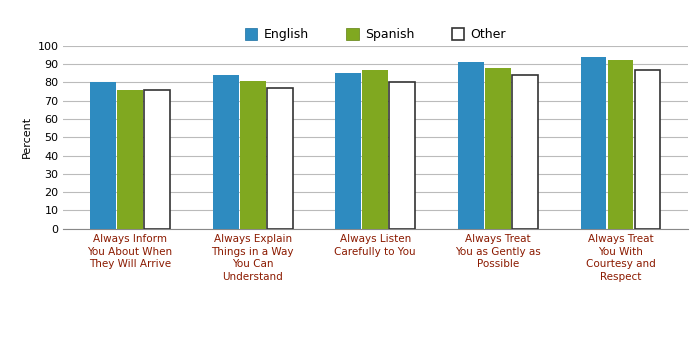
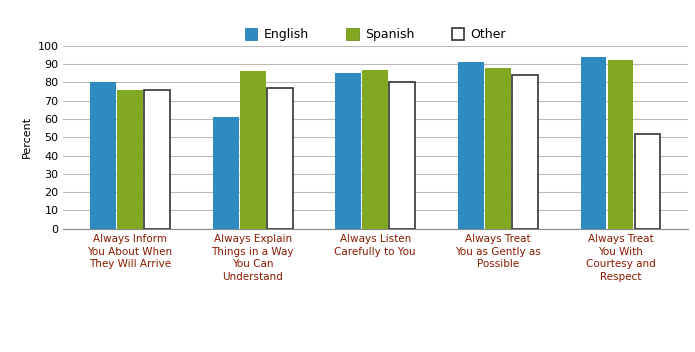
English/Always Explain Things in a Way You Can Understand: 84 -> 61
Spanish/Always Explain Things in a Way You Can Understand: 81 -> 86
Other/Always Treat You With Courtesy and Respect: 87 -> 52
